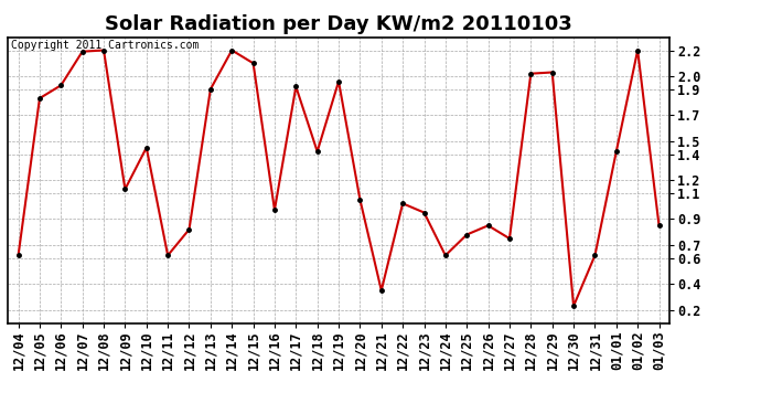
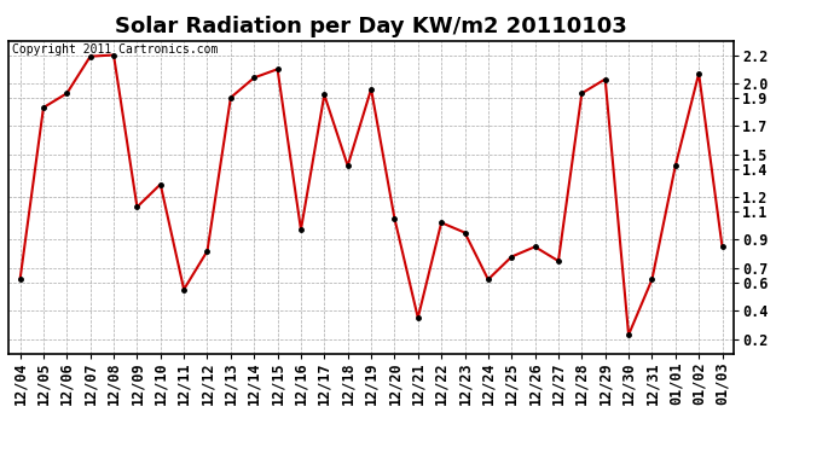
12/10: 1.45 -> 1.29
12/11: 0.62 -> 0.55
12/14: 2.20 -> 2.04
12/28: 2.02 -> 1.93
01/02: 2.20 -> 2.07
